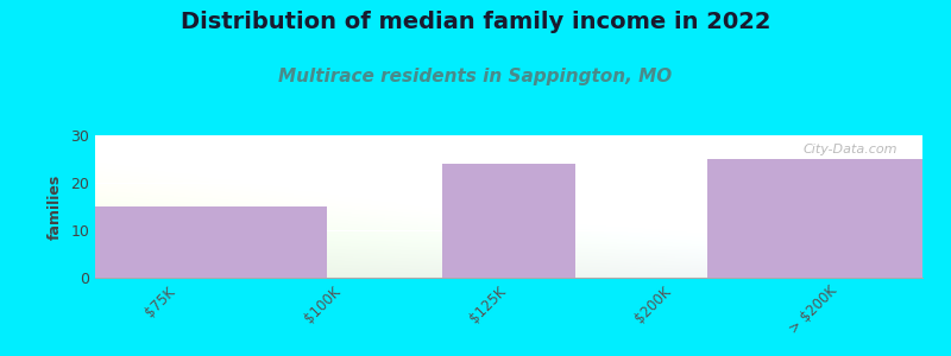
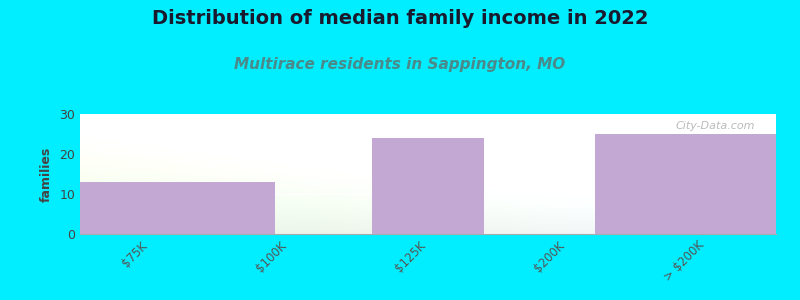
$75K: 15 -> 13
